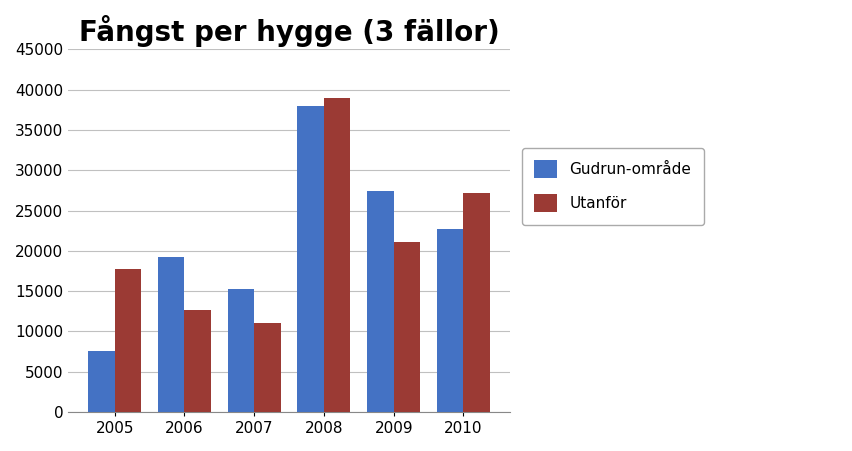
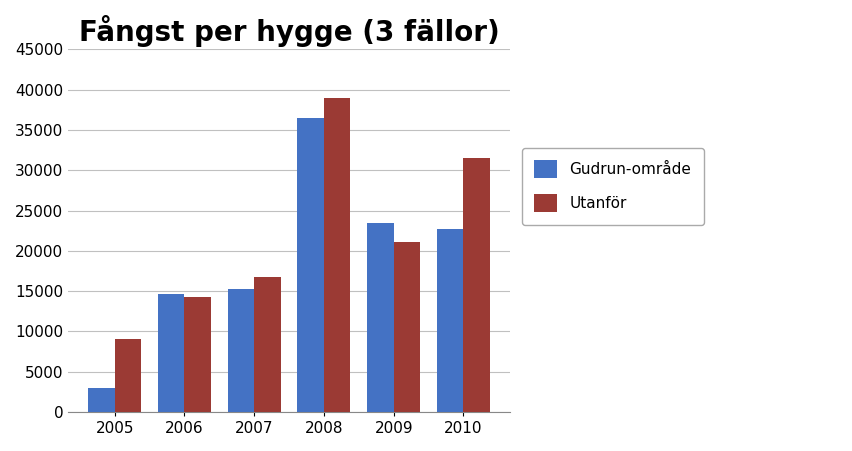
Gudrun-område/2005: 7600 -> 3000
Utanför/2005: 17800 -> 9100
Gudrun-område/2006: 19200 -> 14700
Utanför/2006: 12600 -> 14300
Utanför/2007: 11000 -> 16700
Gudrun-område/2008: 38000 -> 36500
Gudrun-område/2009: 27400 -> 23500
Utanför/2010: 27200 -> 31500
